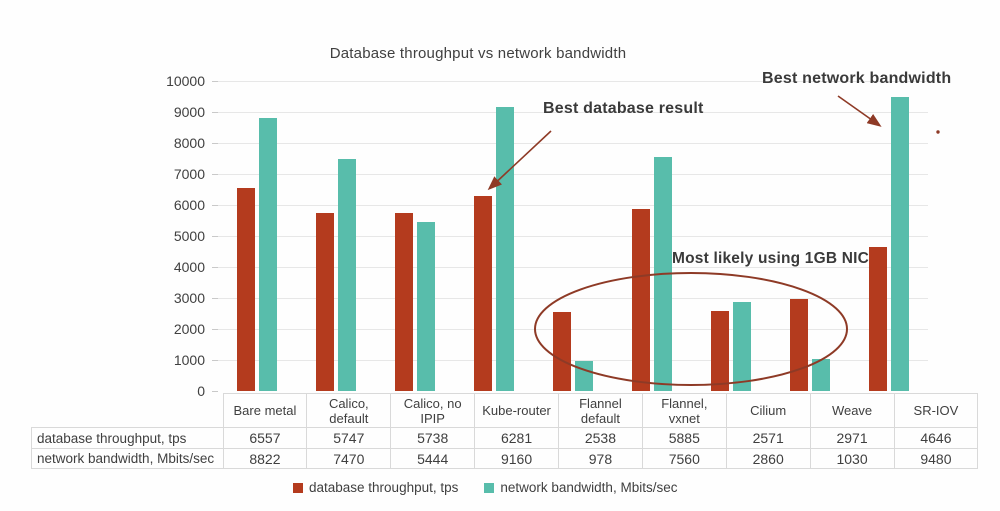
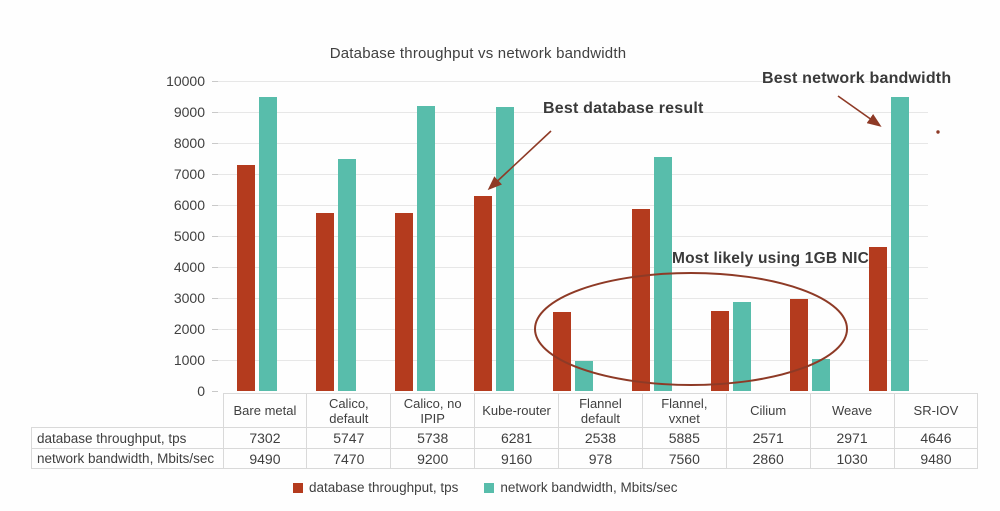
database throughput, tps/Bare metal: 6557 -> 7302
network bandwidth, Mbits/sec/Bare metal: 8822 -> 9490
network bandwidth, Mbits/sec/Calico, no IPIP: 5444 -> 9200
